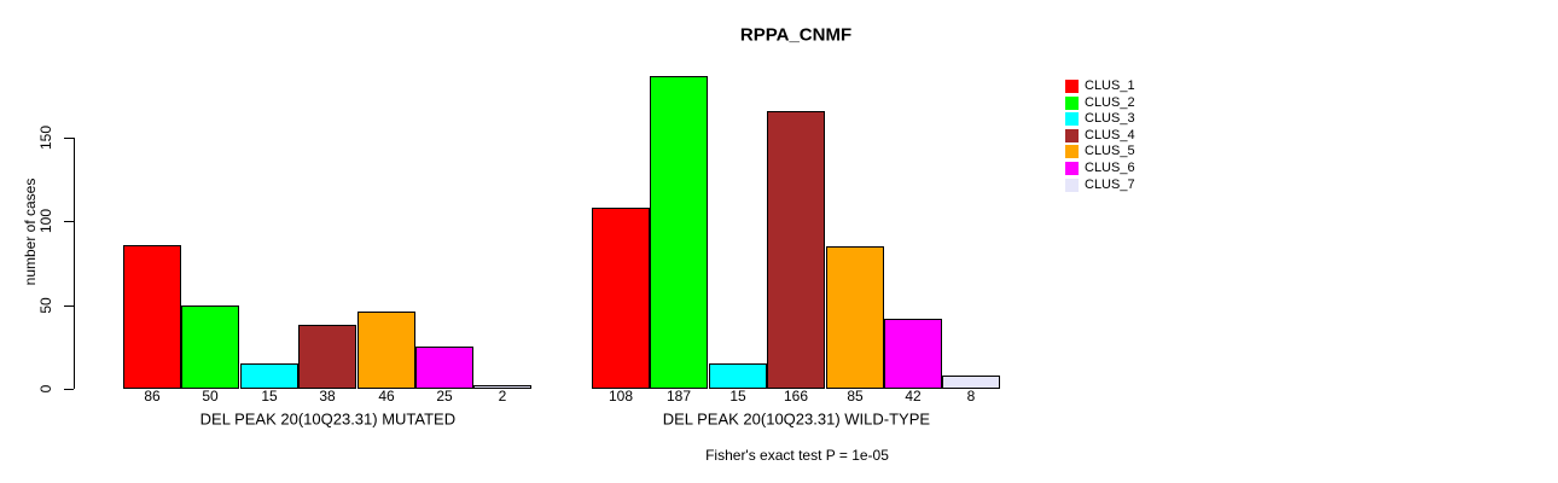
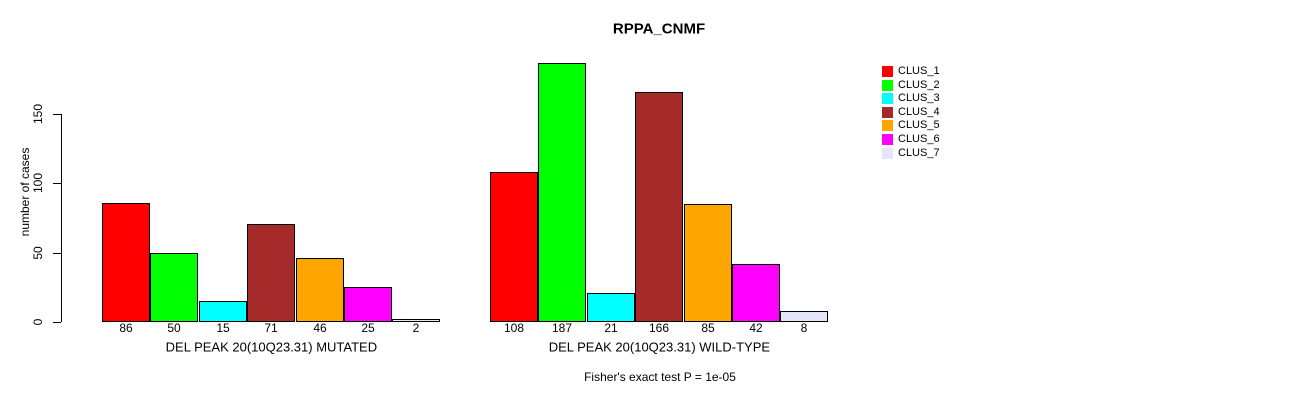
CLUS_4/DEL PEAK 20(10Q23.31) MUTATED: 38 -> 71
CLUS_3/DEL PEAK 20(10Q23.31) WILD-TYPE: 15 -> 21
